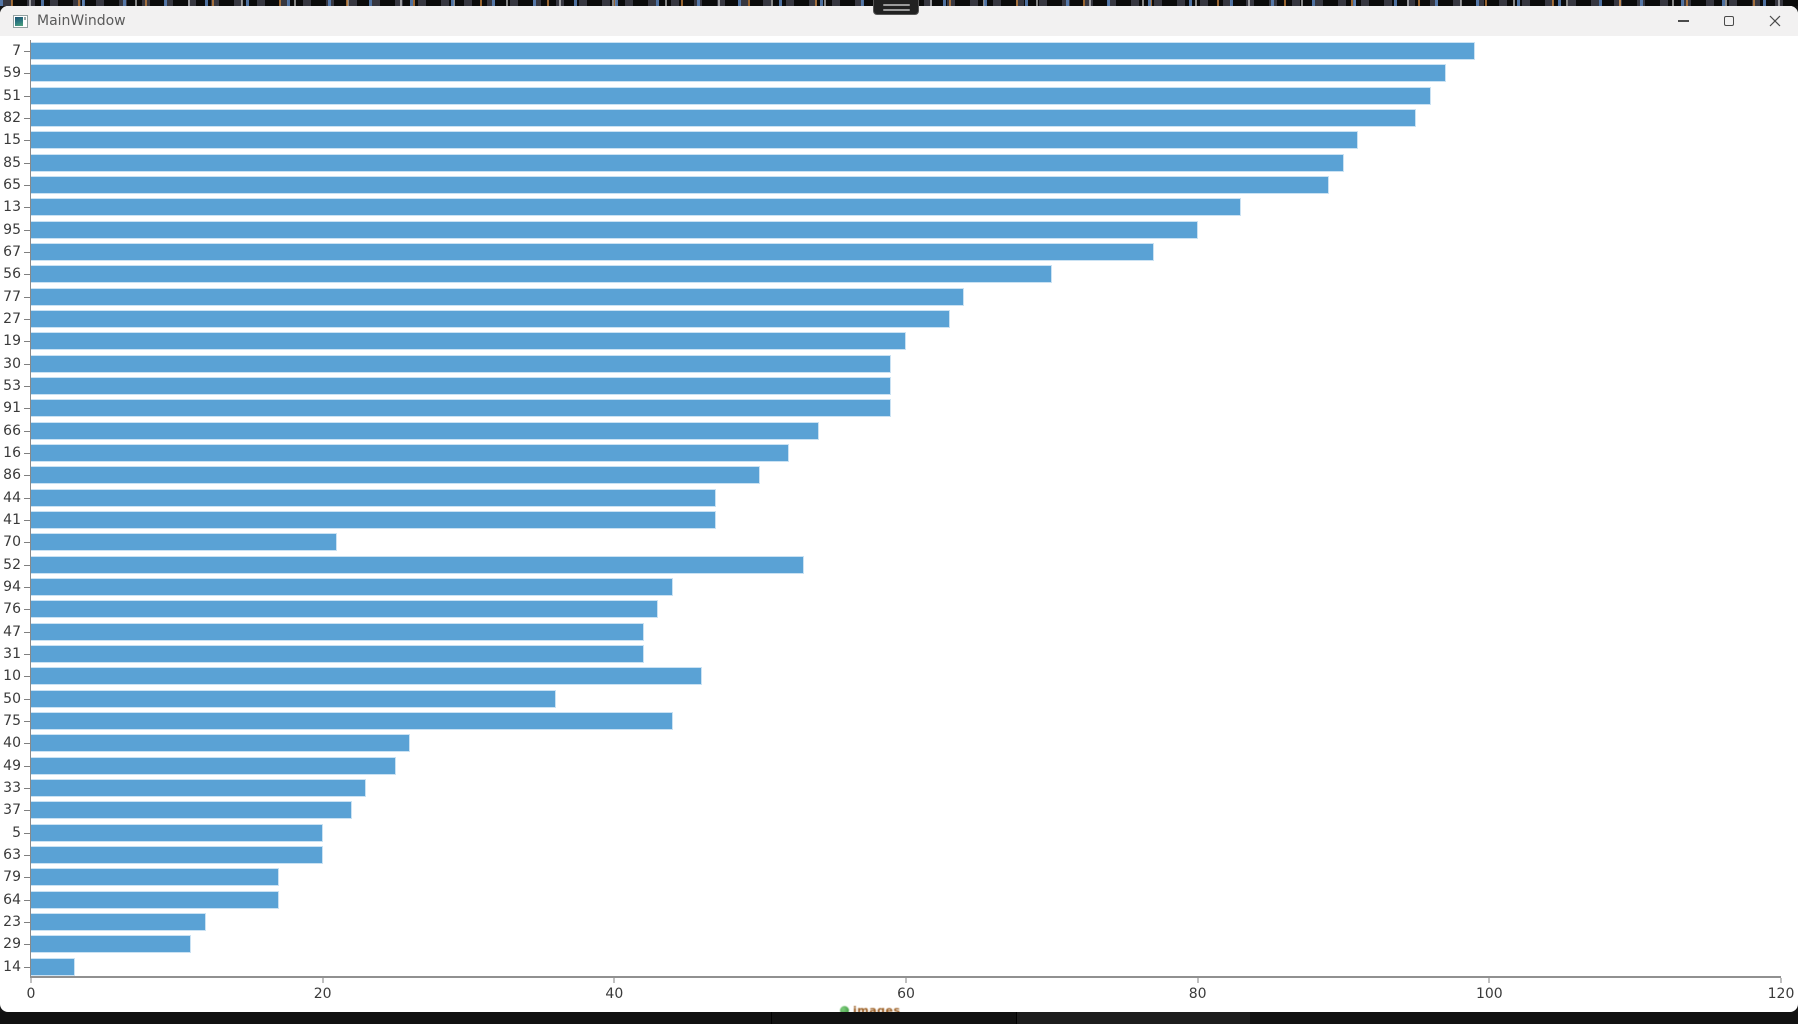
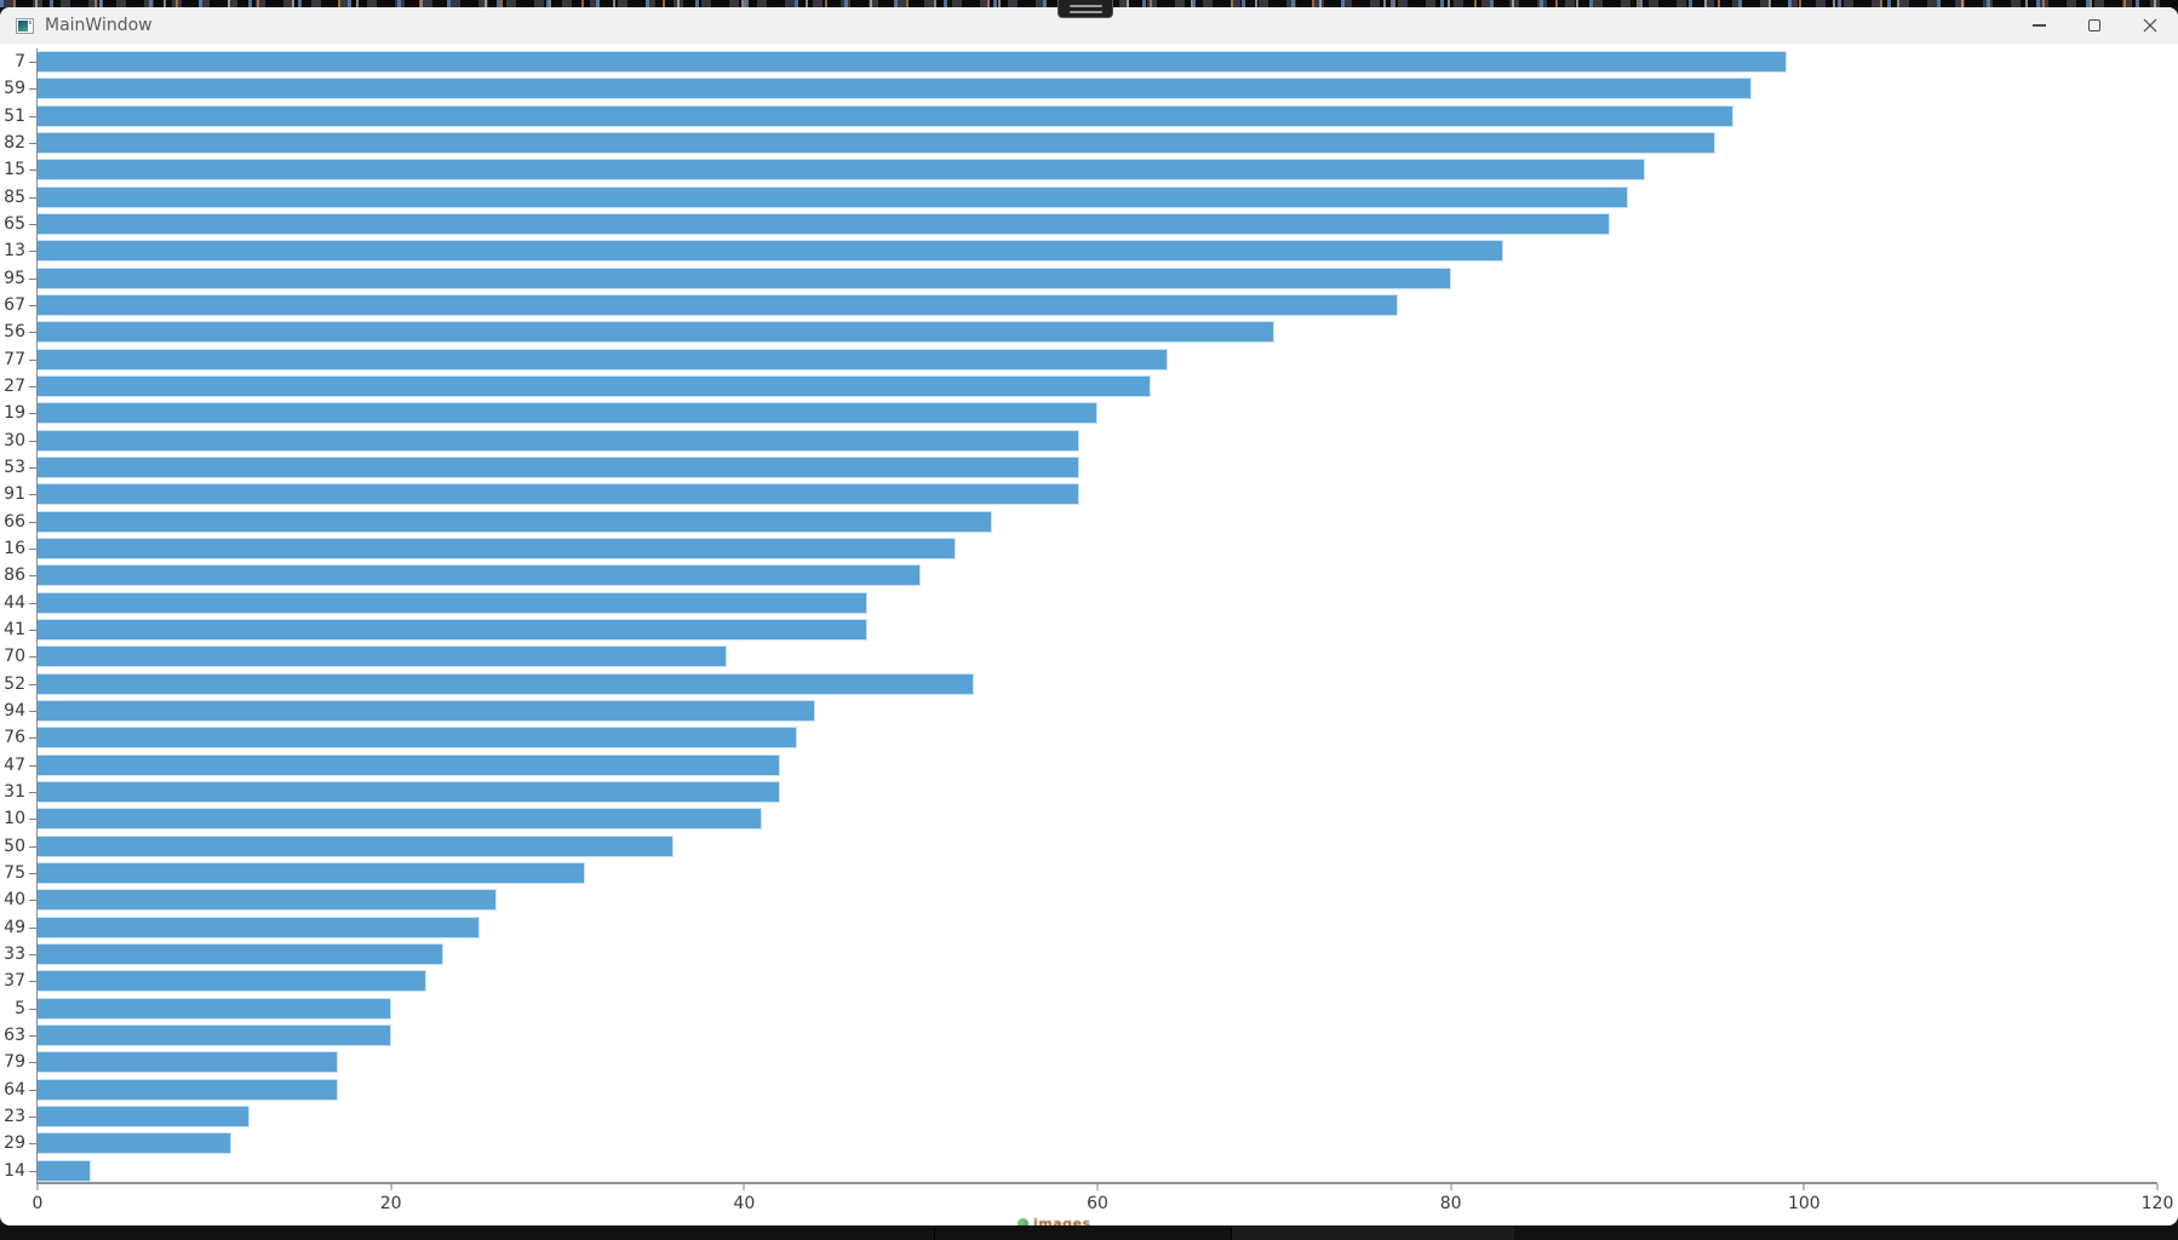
70: 21 -> 39
10: 46 -> 41
75: 44 -> 31
